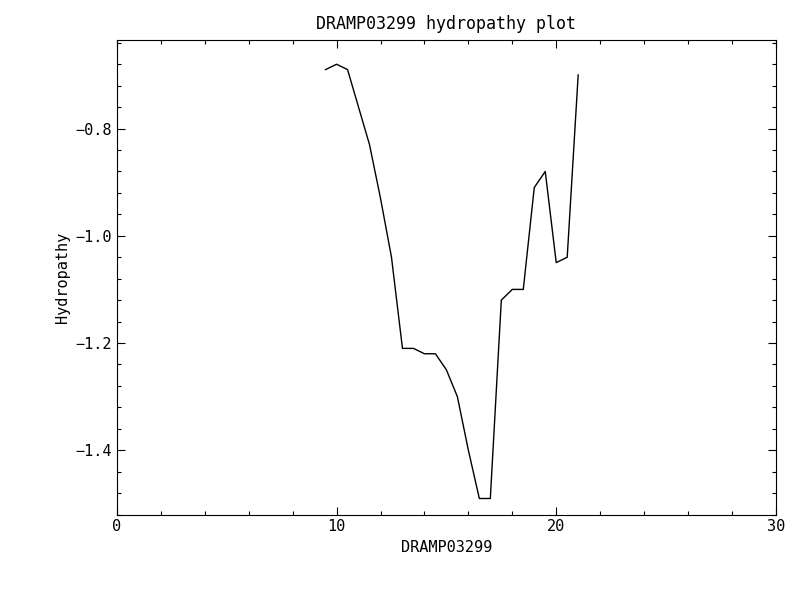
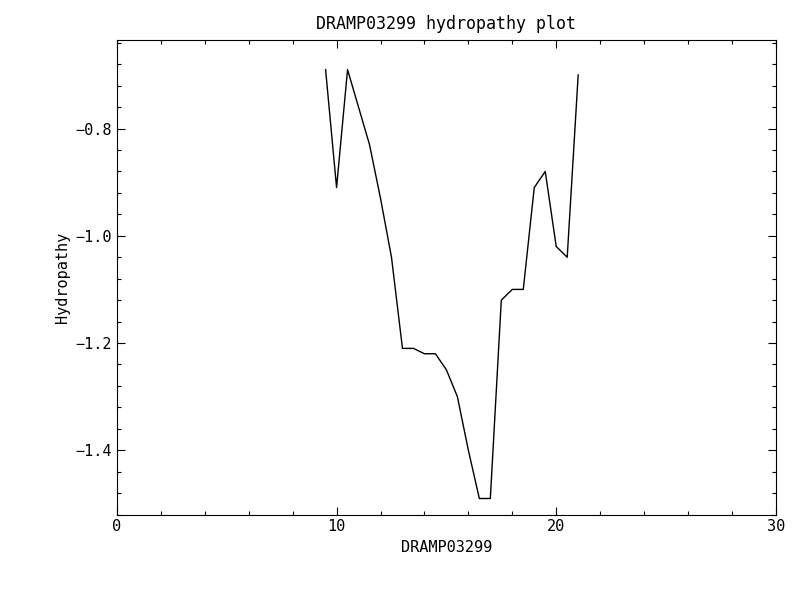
10: -0.68 -> -0.91
20: -1.05 -> -1.02
